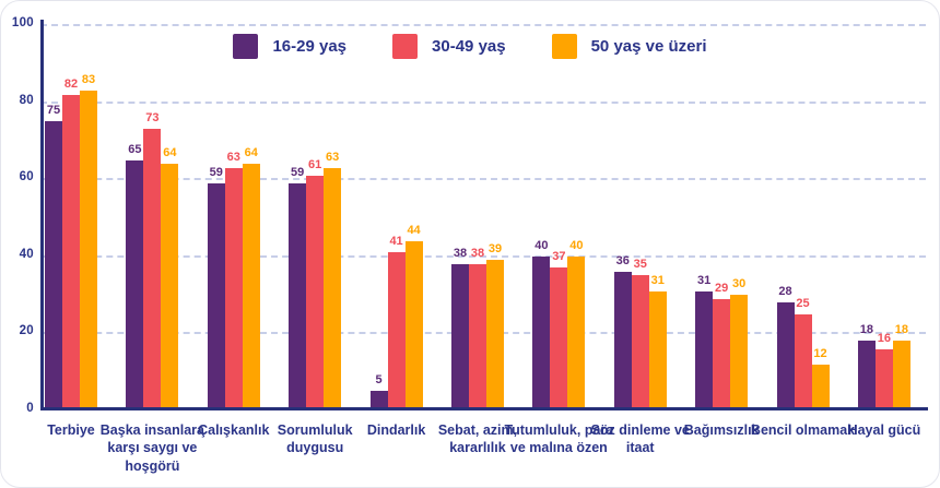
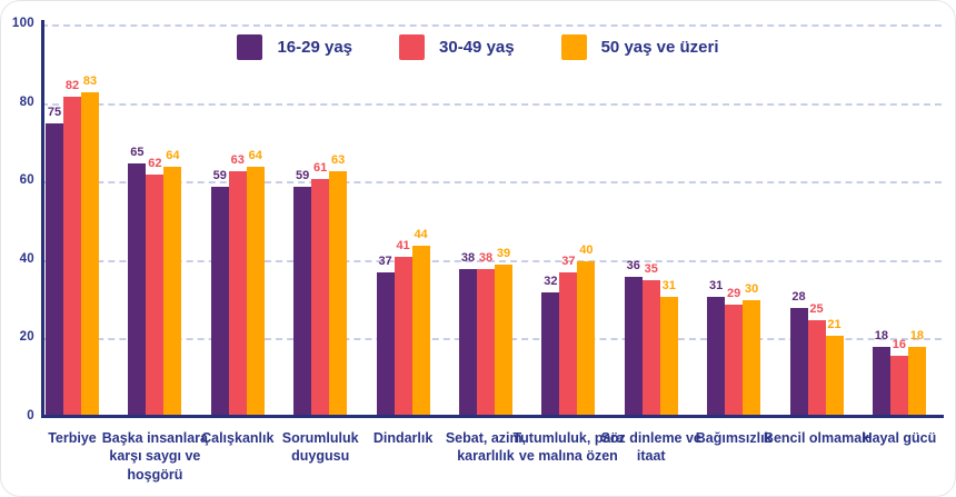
30-49 yaş/Başka insanlara karşı saygı ve hoşgörü: 73 -> 62
16-29 yaş/Dindarlık: 5 -> 37
16-29 yaş/Tutumluluk, para ve malına özen: 40 -> 32
50 yaş ve üzeri/Bencil olmamak: 12 -> 21
